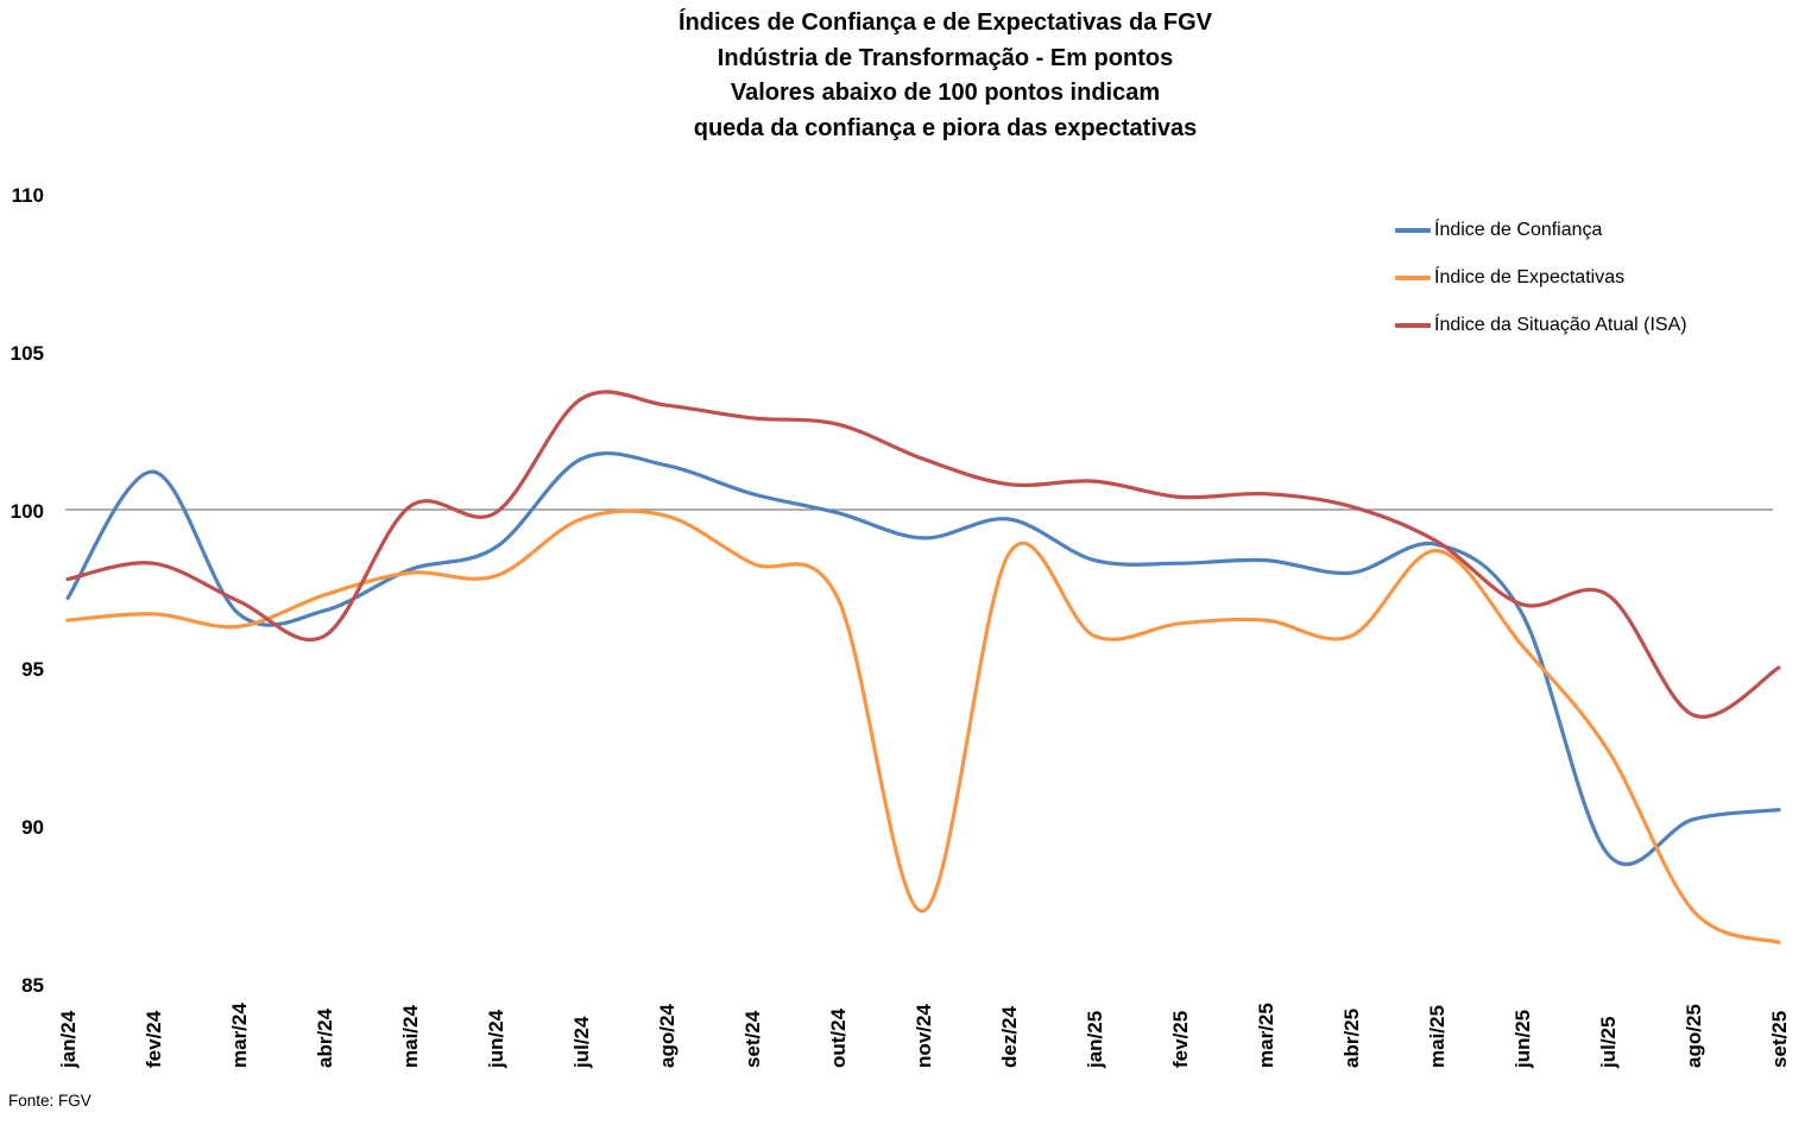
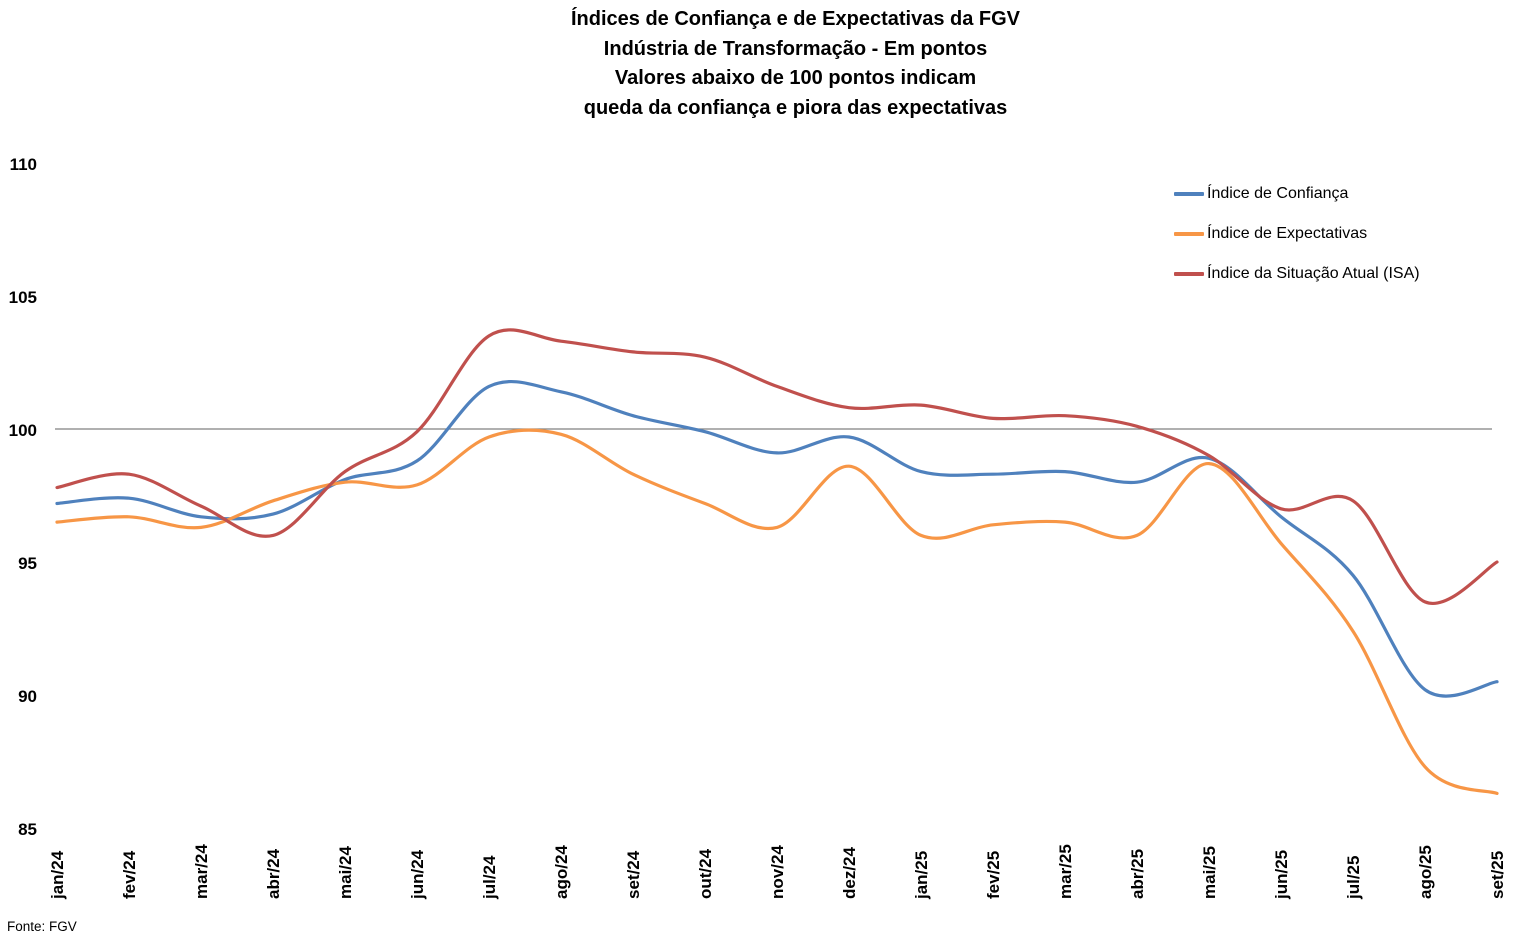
Índice de Confiança/fev/24: 101.2 -> 97.4
Índice da Situação Atual (ISA)/mai/24: 100.1 -> 98.4
Índice de Expectativas/nov/24: 87.3 -> 96.3
Índice de Confiança/jul/25: 89.1 -> 94.5
